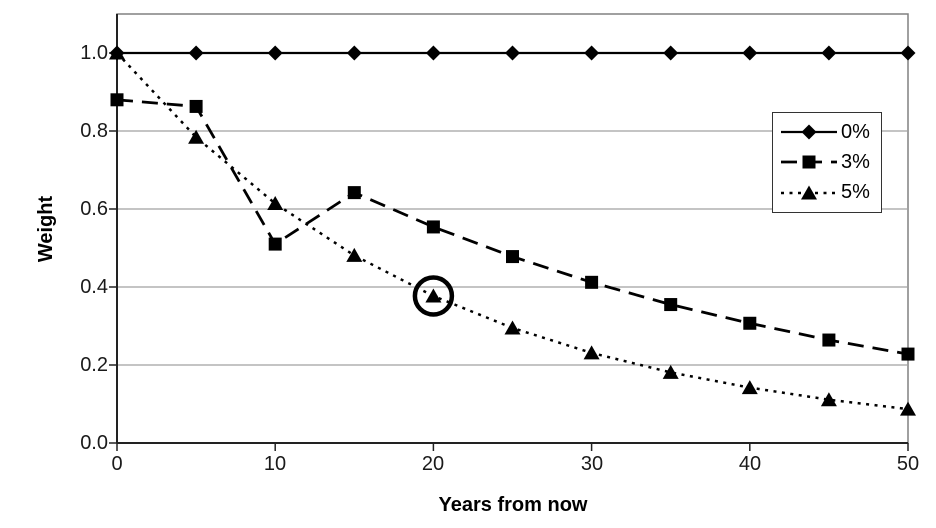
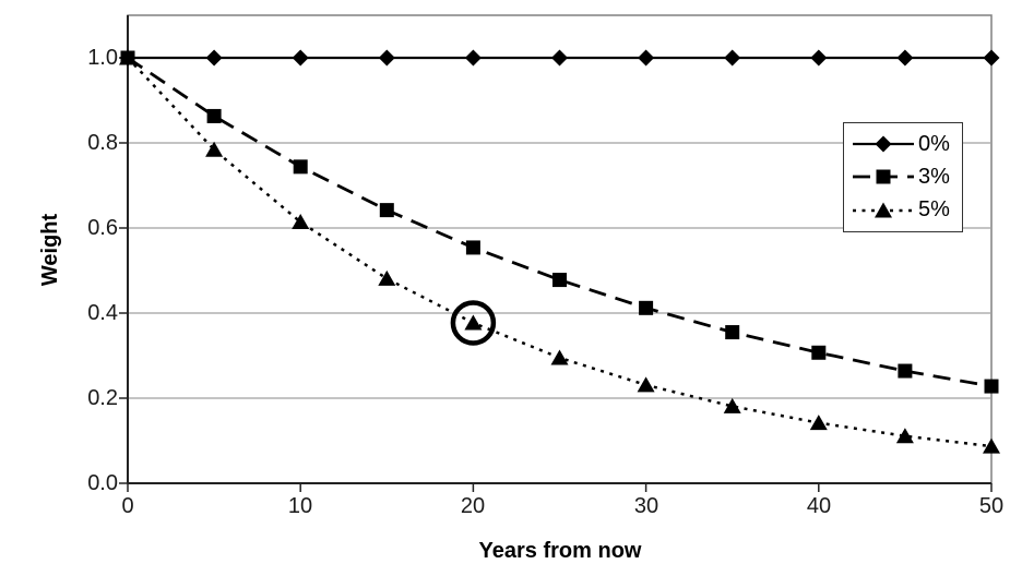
3%/0: 0.88 -> 1.00
3%/10: 0.51 -> 0.74
